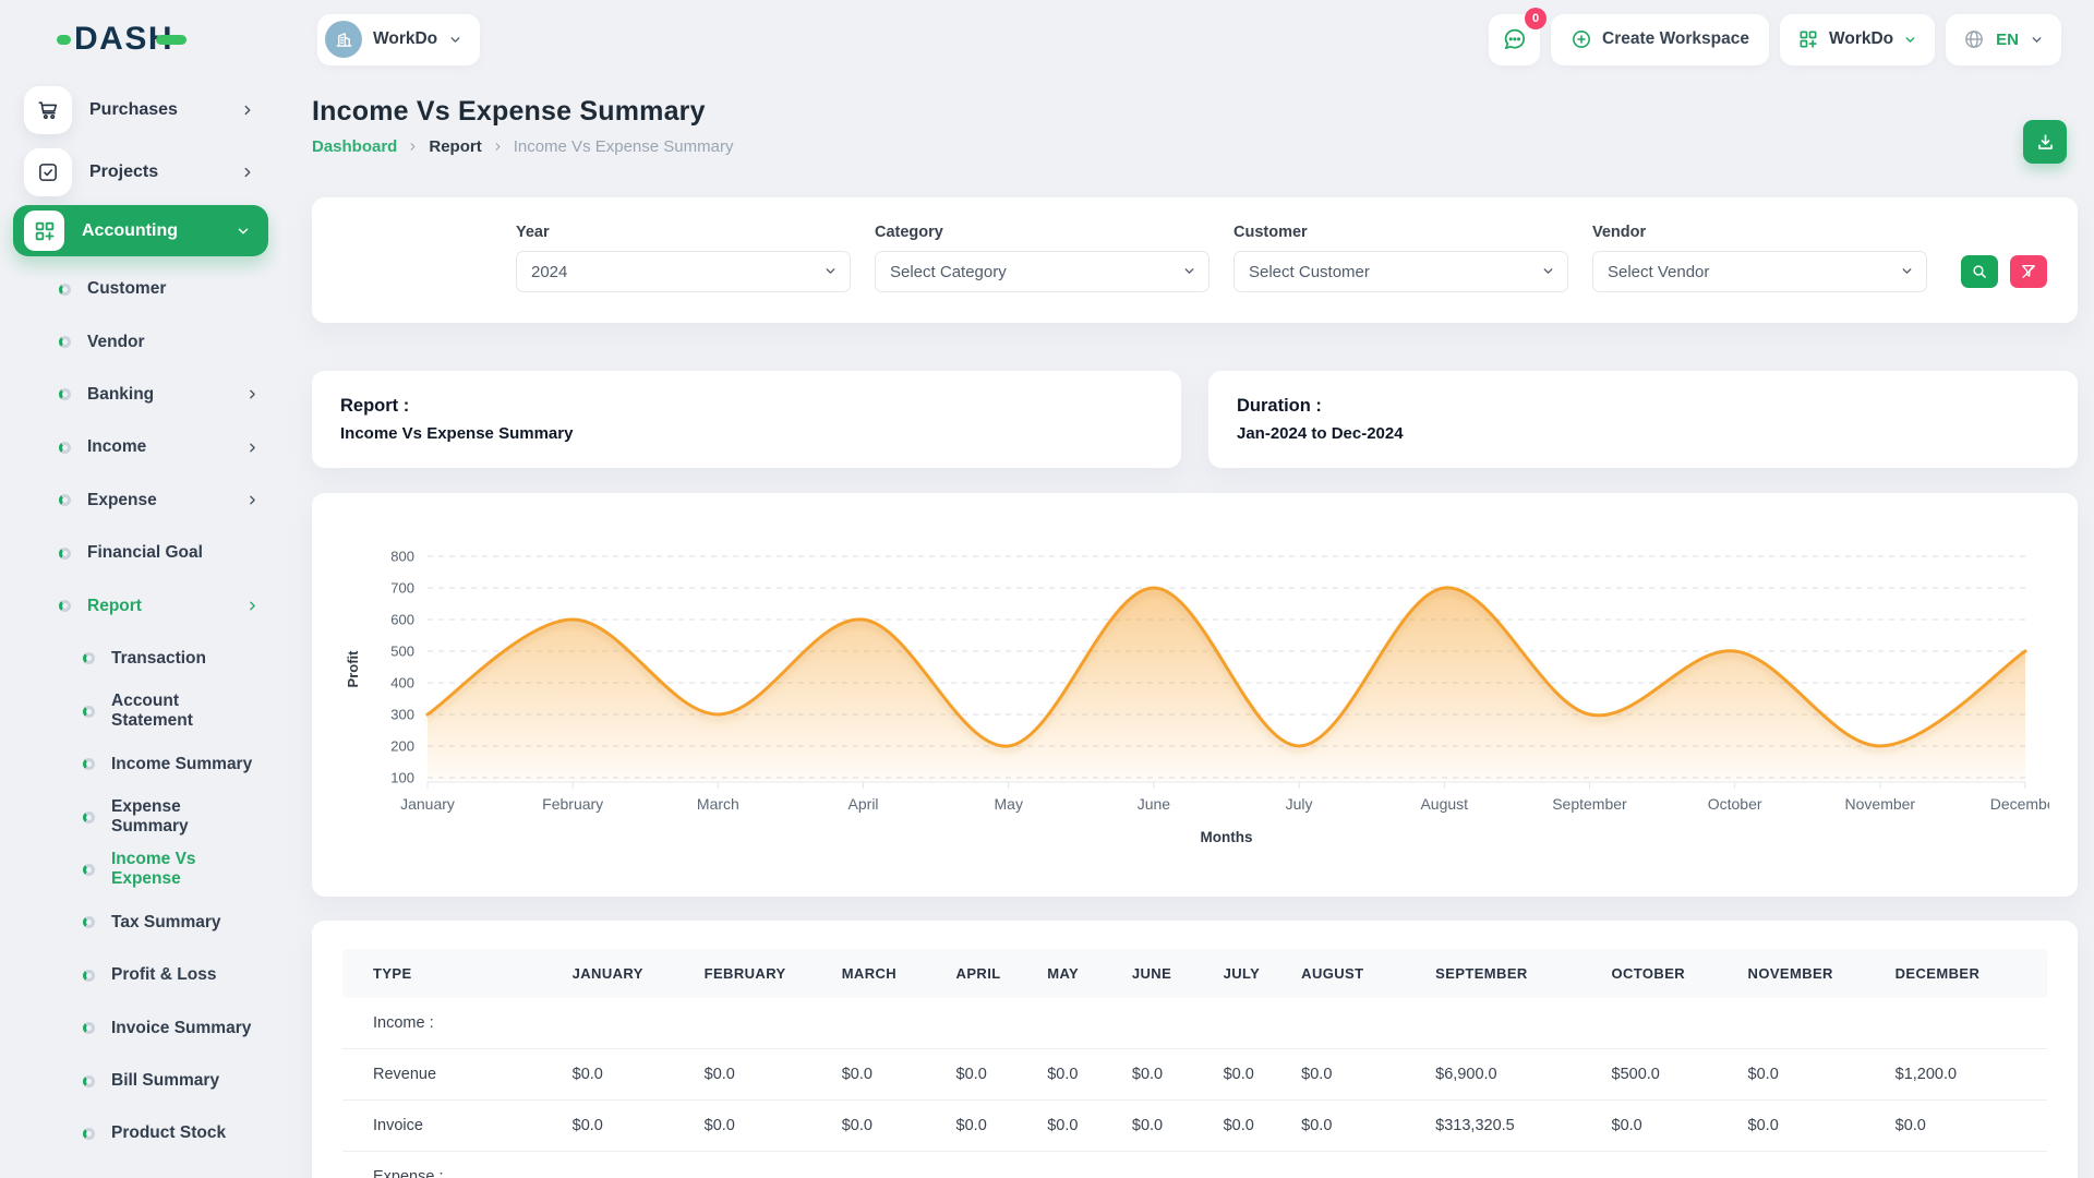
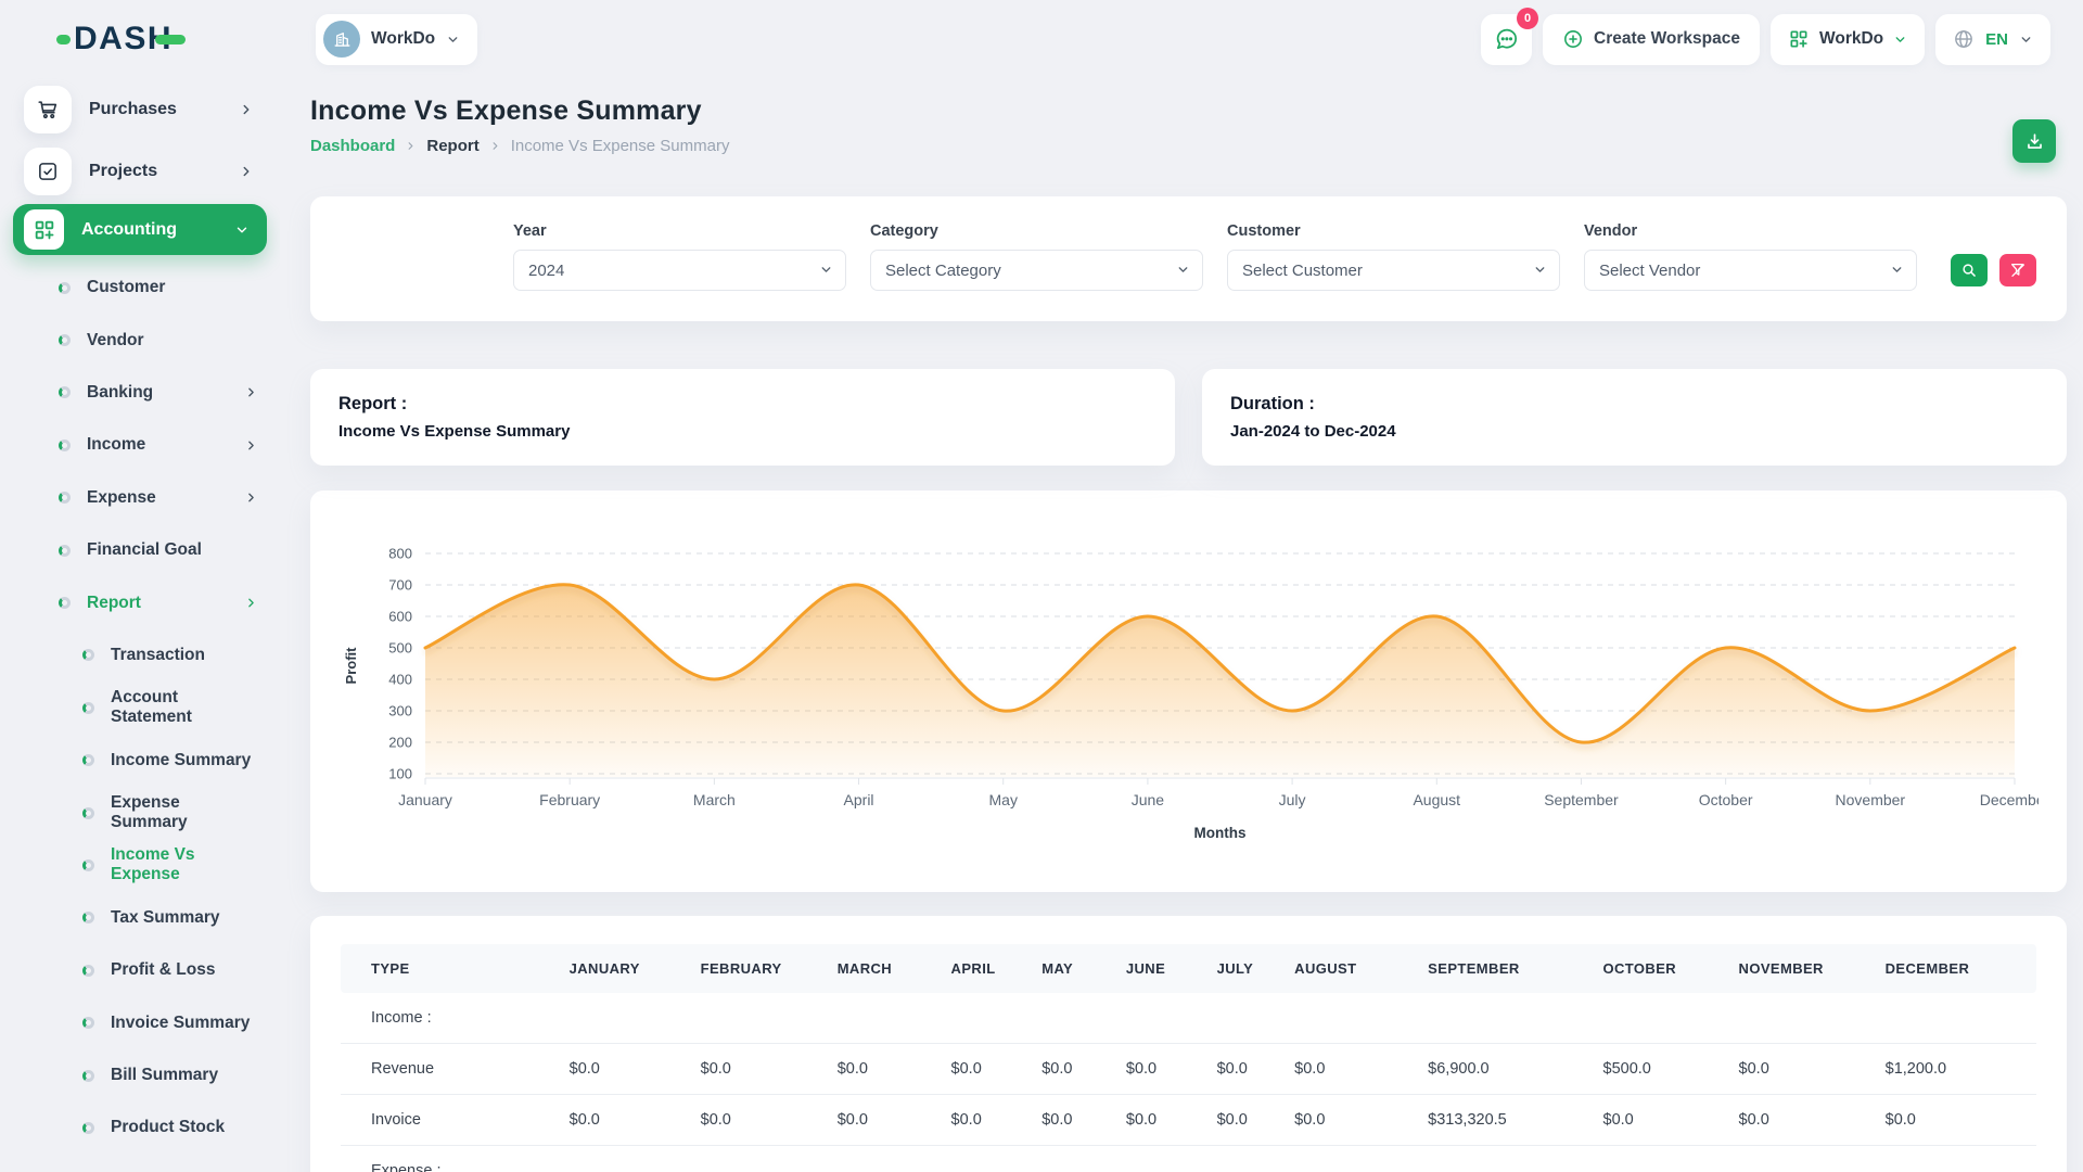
January: 300 -> 500
February: 600 -> 700
March: 300 -> 400
April: 600 -> 700
May: 200 -> 300
June: 700 -> 600
July: 200 -> 300
August: 700 -> 600
September: 300 -> 200
November: 200 -> 300
